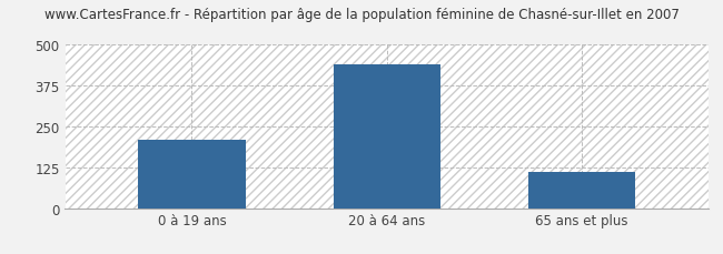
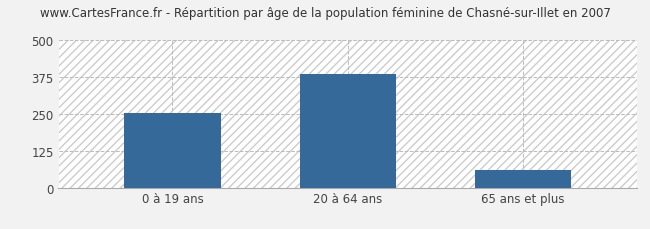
0 à 19 ans: 210 -> 252
20 à 64 ans: 440 -> 385
65 ans et plus: 110 -> 60
